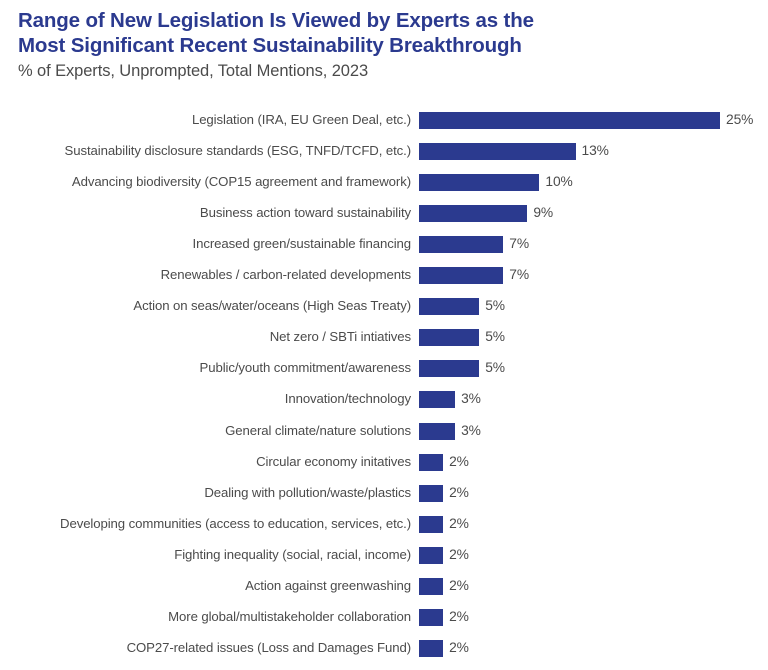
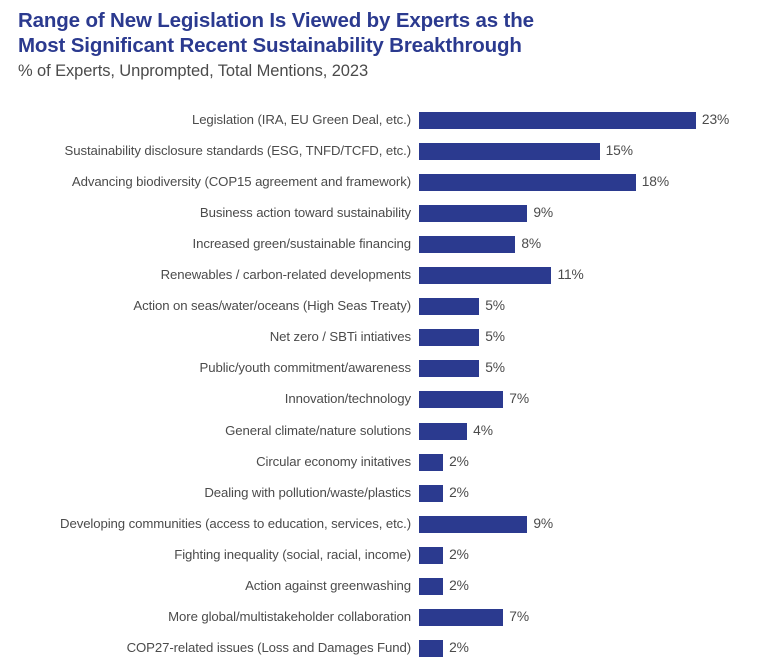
Legislation (IRA, EU Green Deal, etc.): 25% -> 23%
Sustainability disclosure standards (ESG, TNFD/TCFD, etc.): 13% -> 15%
Advancing biodiversity (COP15 agreement and framework): 10% -> 18%
Increased green/sustainable financing: 7% -> 8%
Renewables / carbon-related developments: 7% -> 11%
Innovation/technology: 3% -> 7%
General climate/nature solutions: 3% -> 4%
Developing communities (access to education, services, etc.): 2% -> 9%
More global/multistakeholder collaboration: 2% -> 7%
